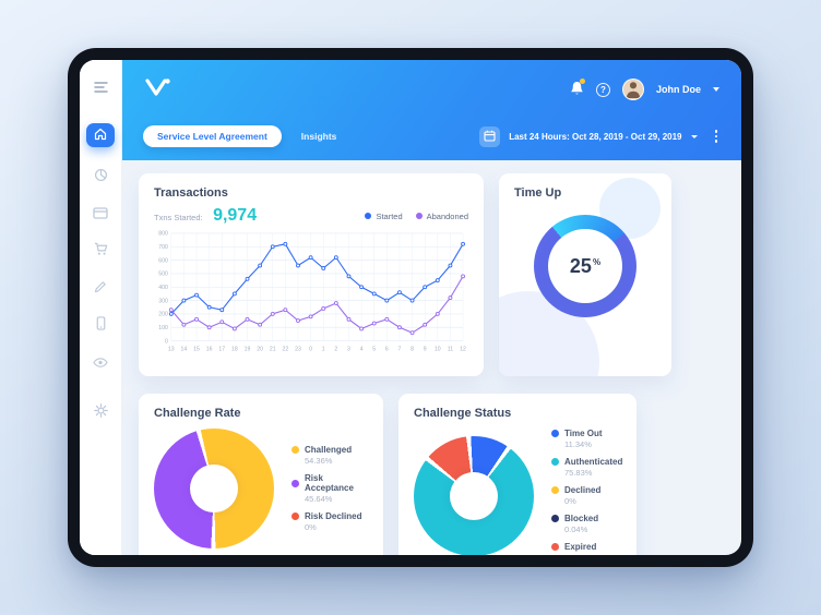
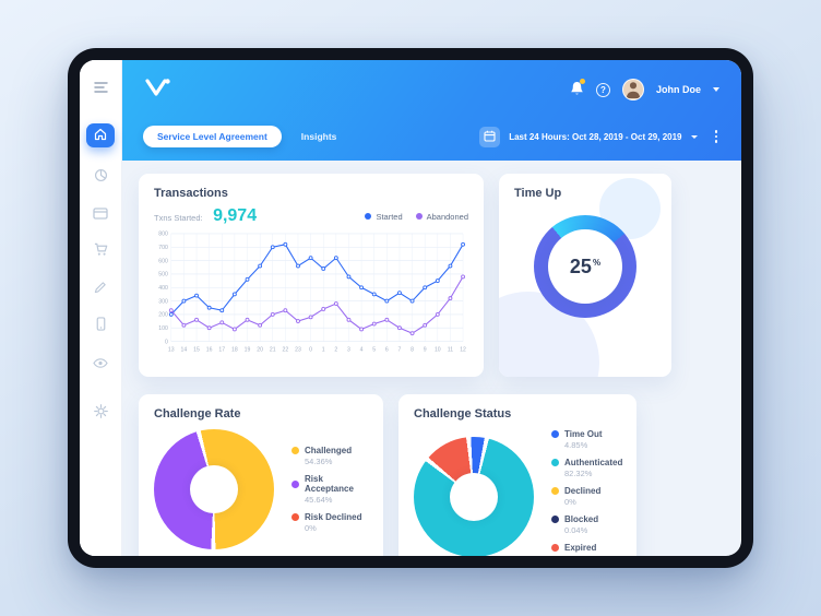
Challenge Status/Time Out: 11.34% -> 4.85%
Challenge Status/Authenticated: 75.83% -> 82.32%
